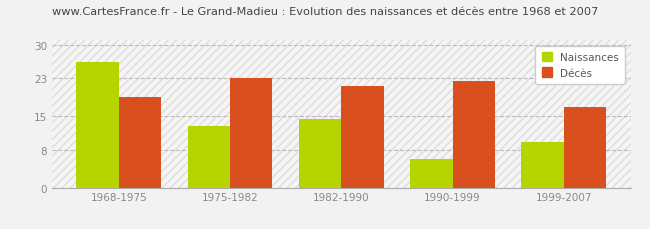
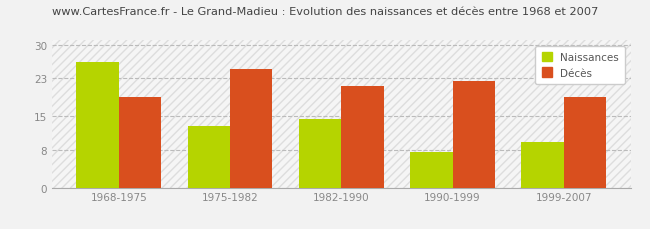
Décès/1975-1982: 23.0 -> 25.0
Naissances/1990-1999: 6.0 -> 7.5
Décès/1999-2007: 17.0 -> 19.0
